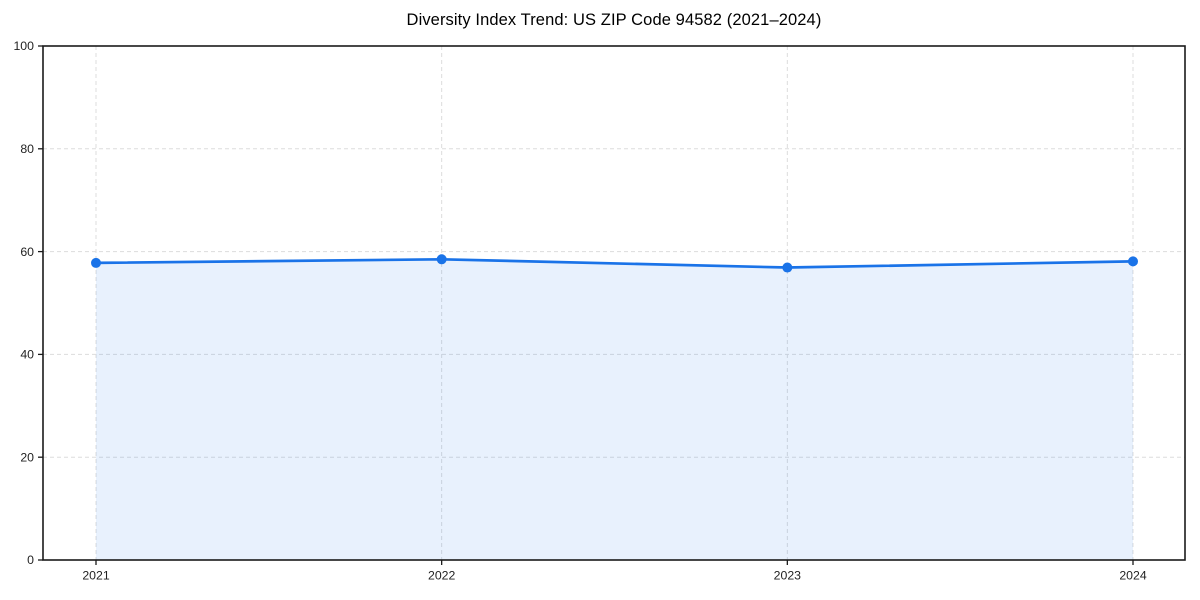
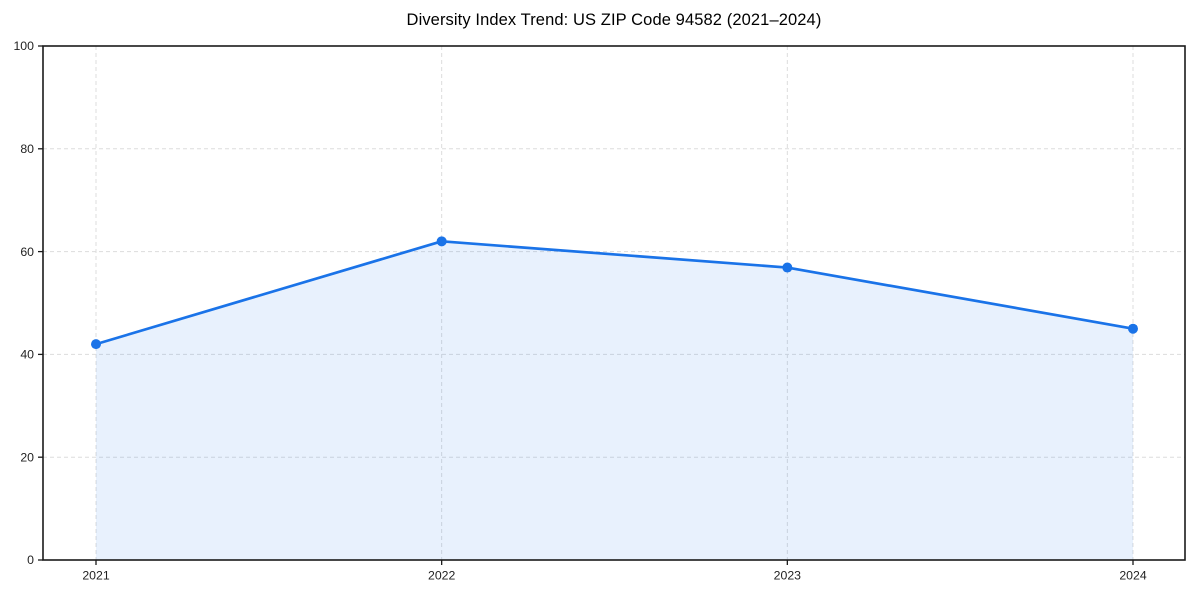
2021: 58 -> 42
2022: 58 -> 62
2024: 58 -> 45
